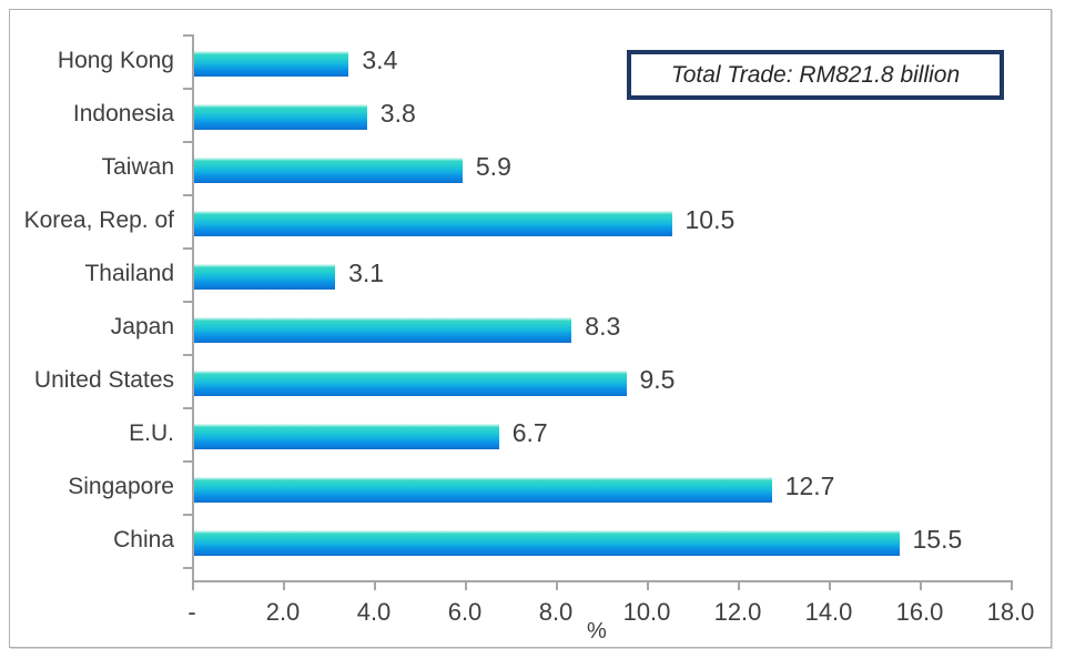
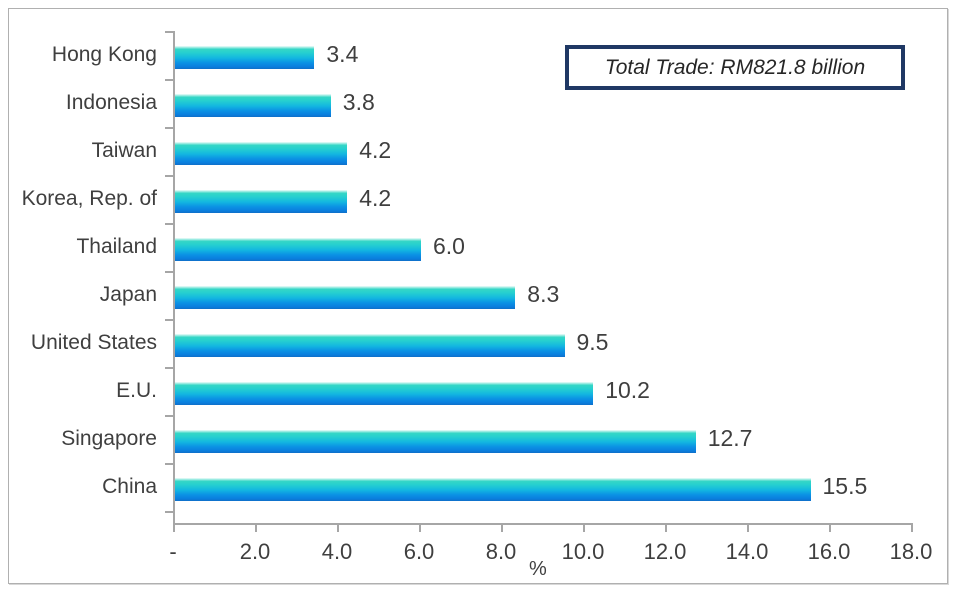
Taiwan: 5.9 -> 4.2
Korea, Rep. of: 10.5 -> 4.2
Thailand: 3.1 -> 6.0
E.U.: 6.7 -> 10.2
